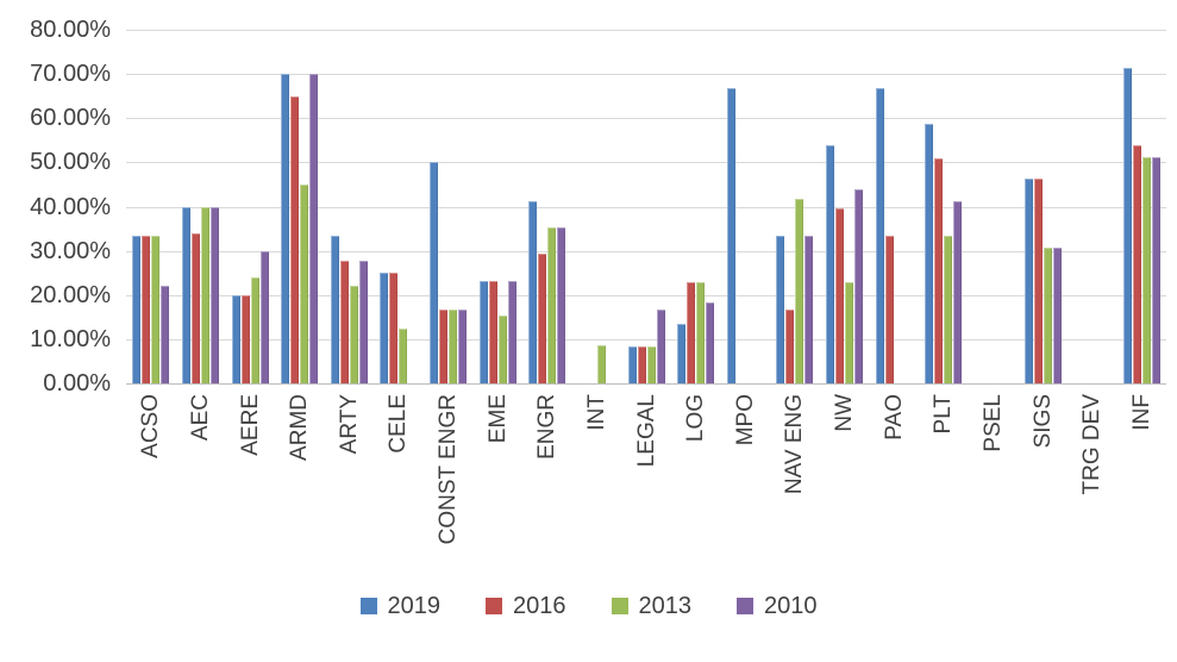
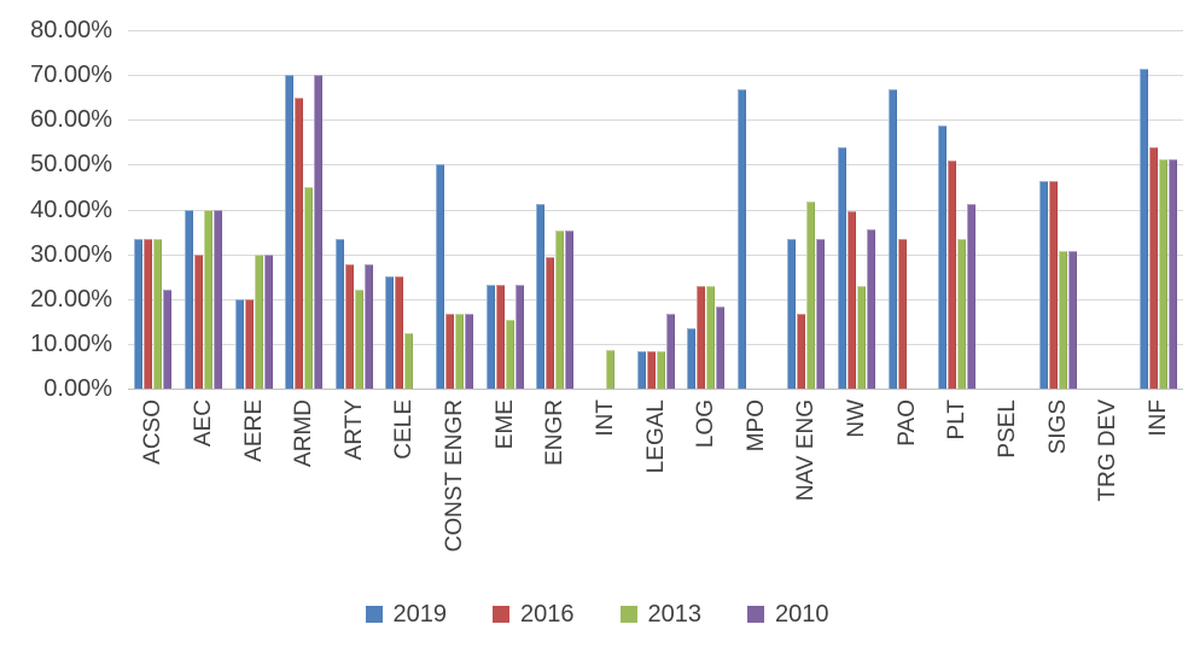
2016/AEC: 34% -> 30%
2013/AERE: 24% -> 30%
2010/NW: 44% -> 36%
